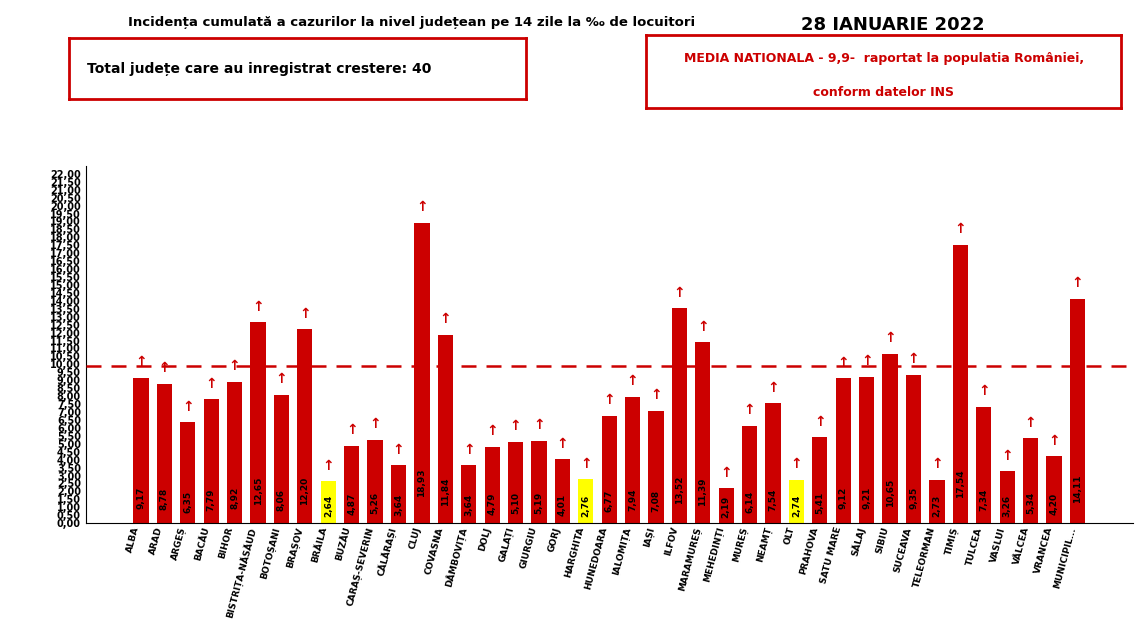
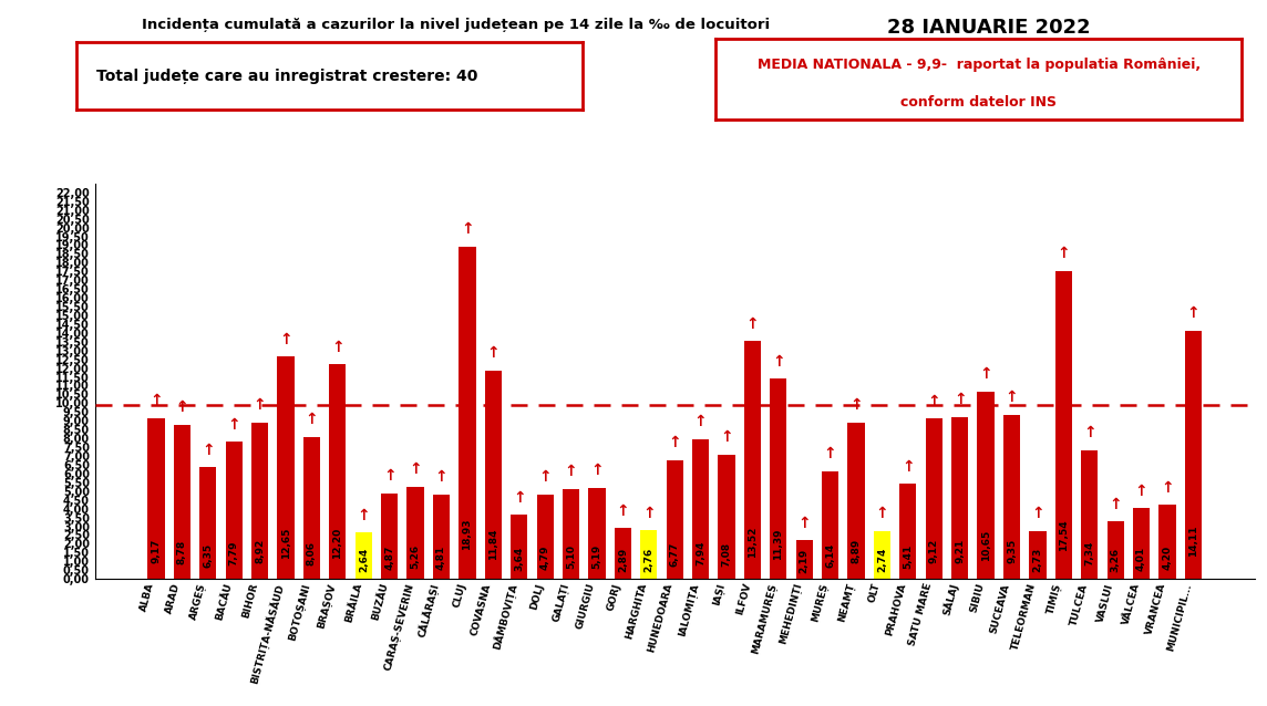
CĂLĂRAȘI: 3,64 -> 4,81
GORJ: 4,01 -> 2,89
NEAMȚ: 7,54 -> 8,89
VÂLCEA: 5,34 -> 4,01
